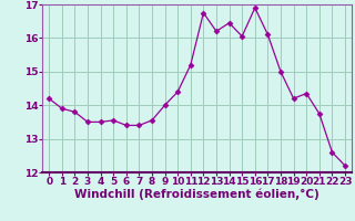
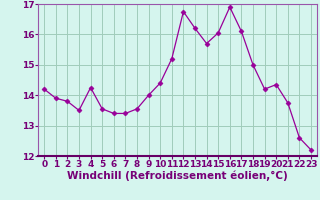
4: 13.50 -> 14.25
14: 16.45 -> 15.70
